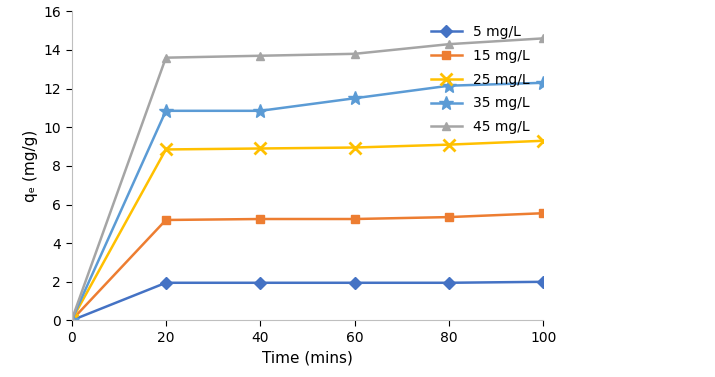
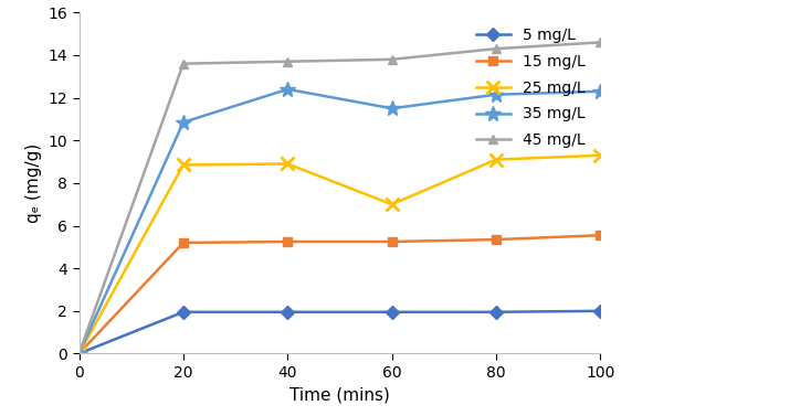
35 mg/L/40: 10.8 -> 12.4
25 mg/L/60: 8.9 -> 7.0
